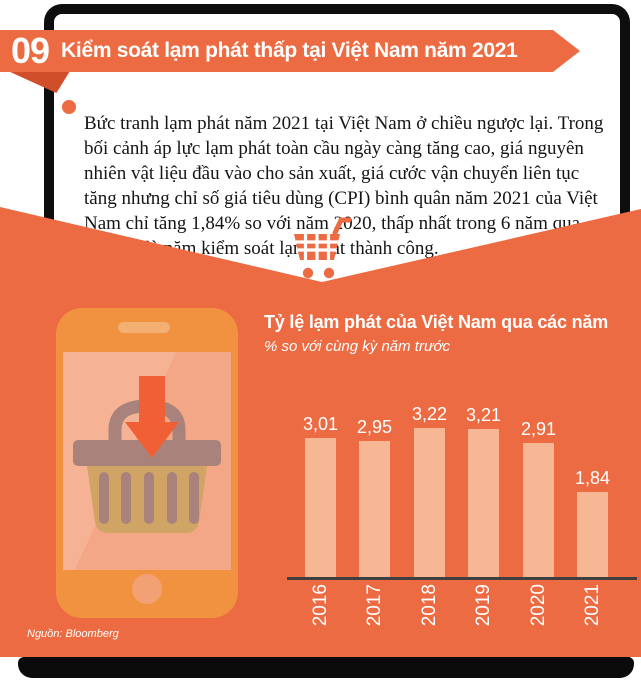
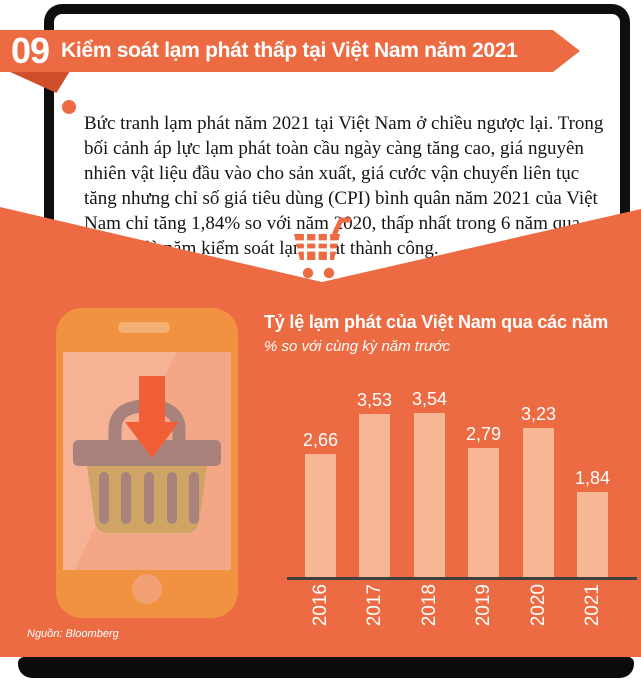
2016: 3,01 -> 2,66
2017: 2,95 -> 3,53
2018: 3,22 -> 3,54
2019: 3,21 -> 2,79
2020: 2,91 -> 3,23
